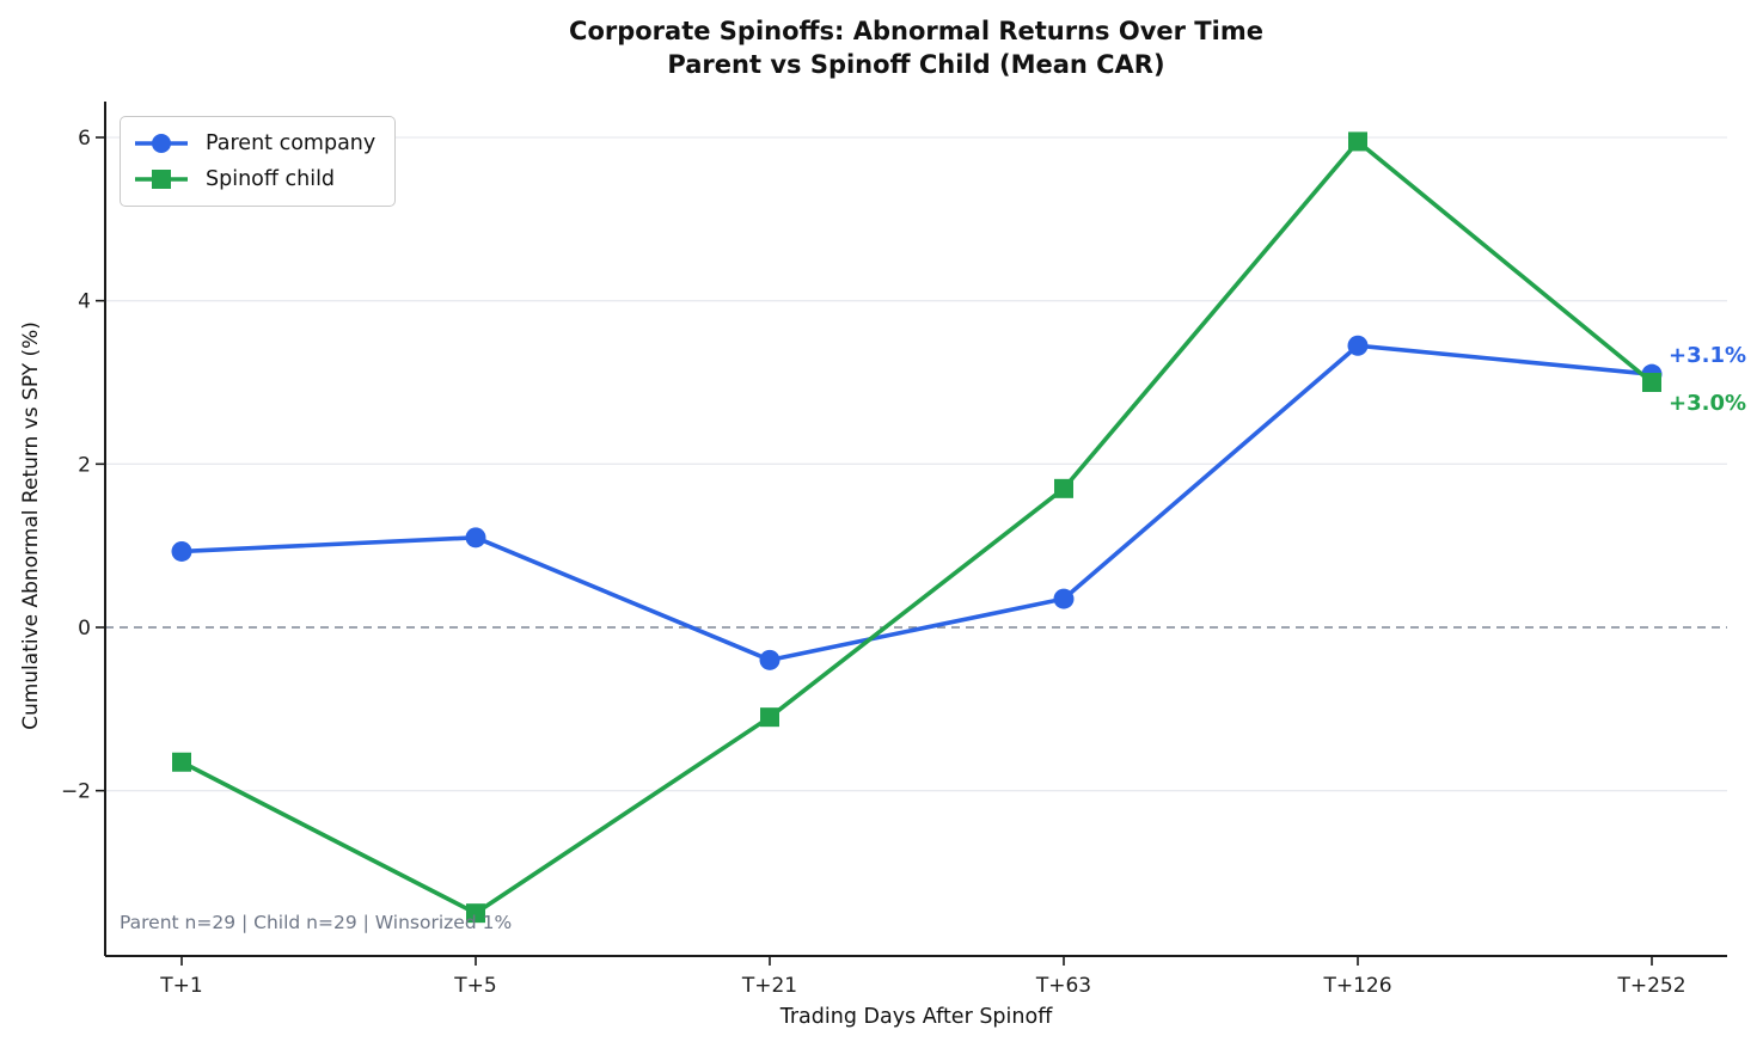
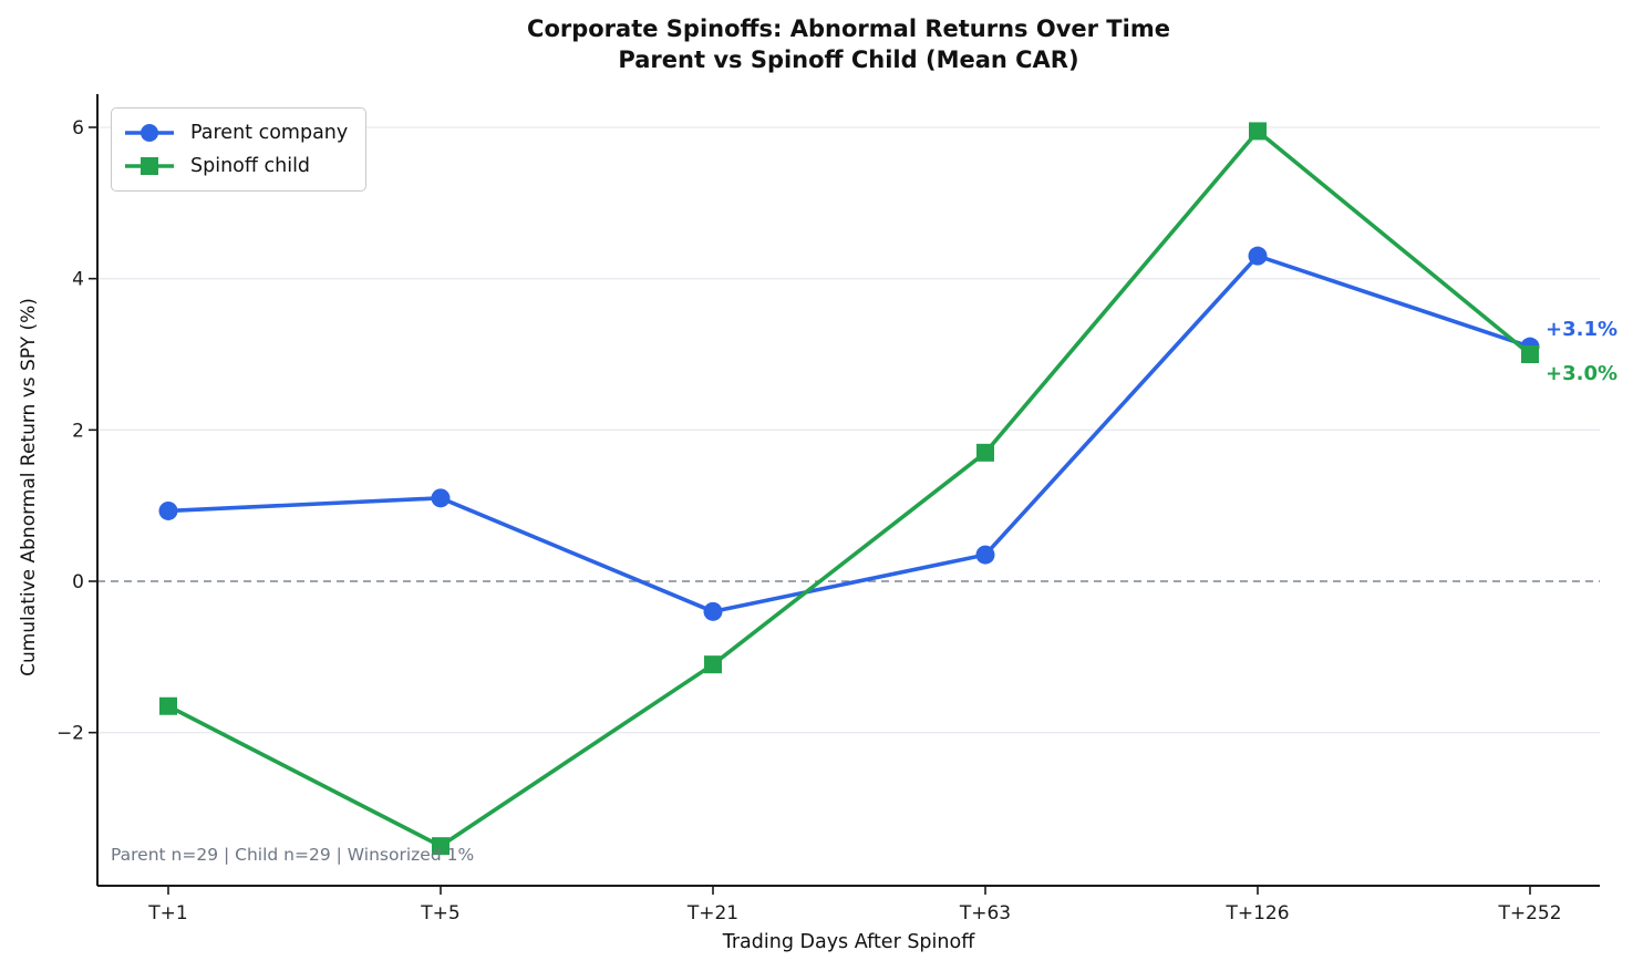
Parent company/T+126: 3.5 -> 4.3
